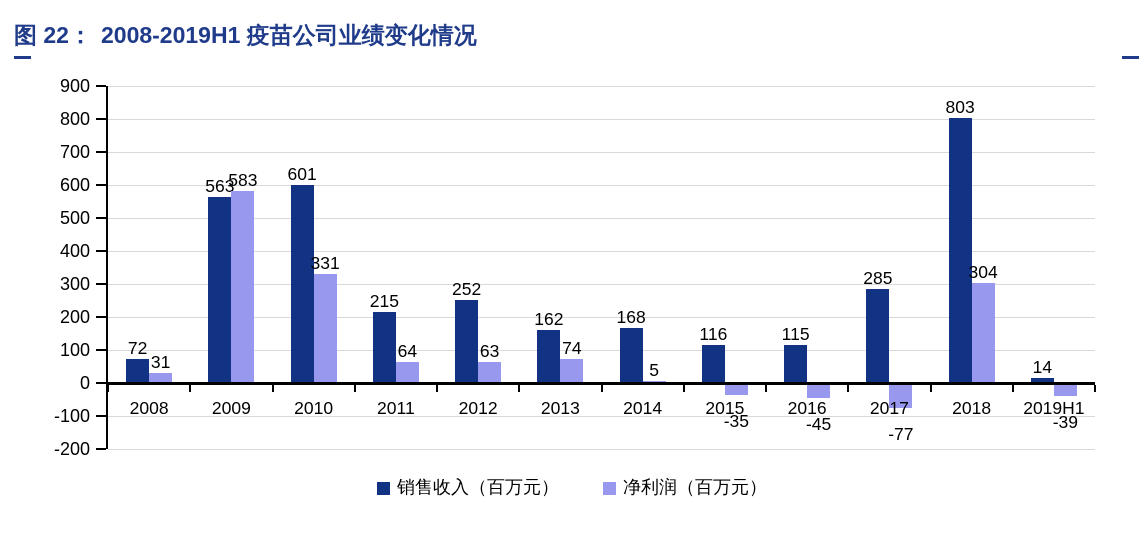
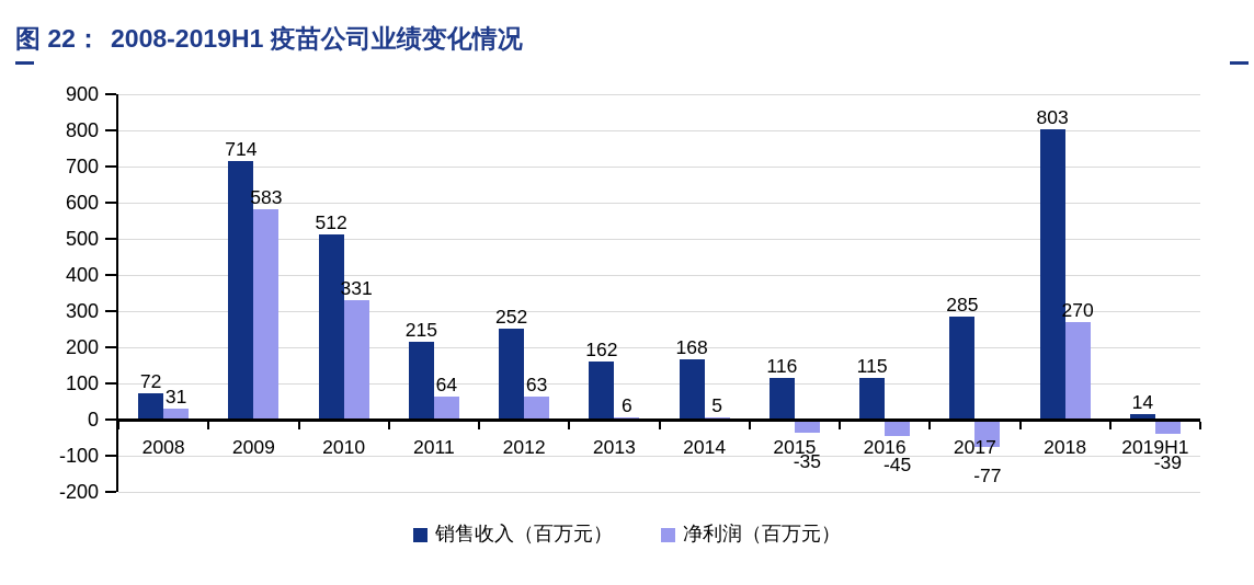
销售收入（百万元）/2009: 563 -> 714
销售收入（百万元）/2010: 601 -> 512
净利润（百万元）/2013: 74 -> 6
净利润（百万元）/2018: 304 -> 270
